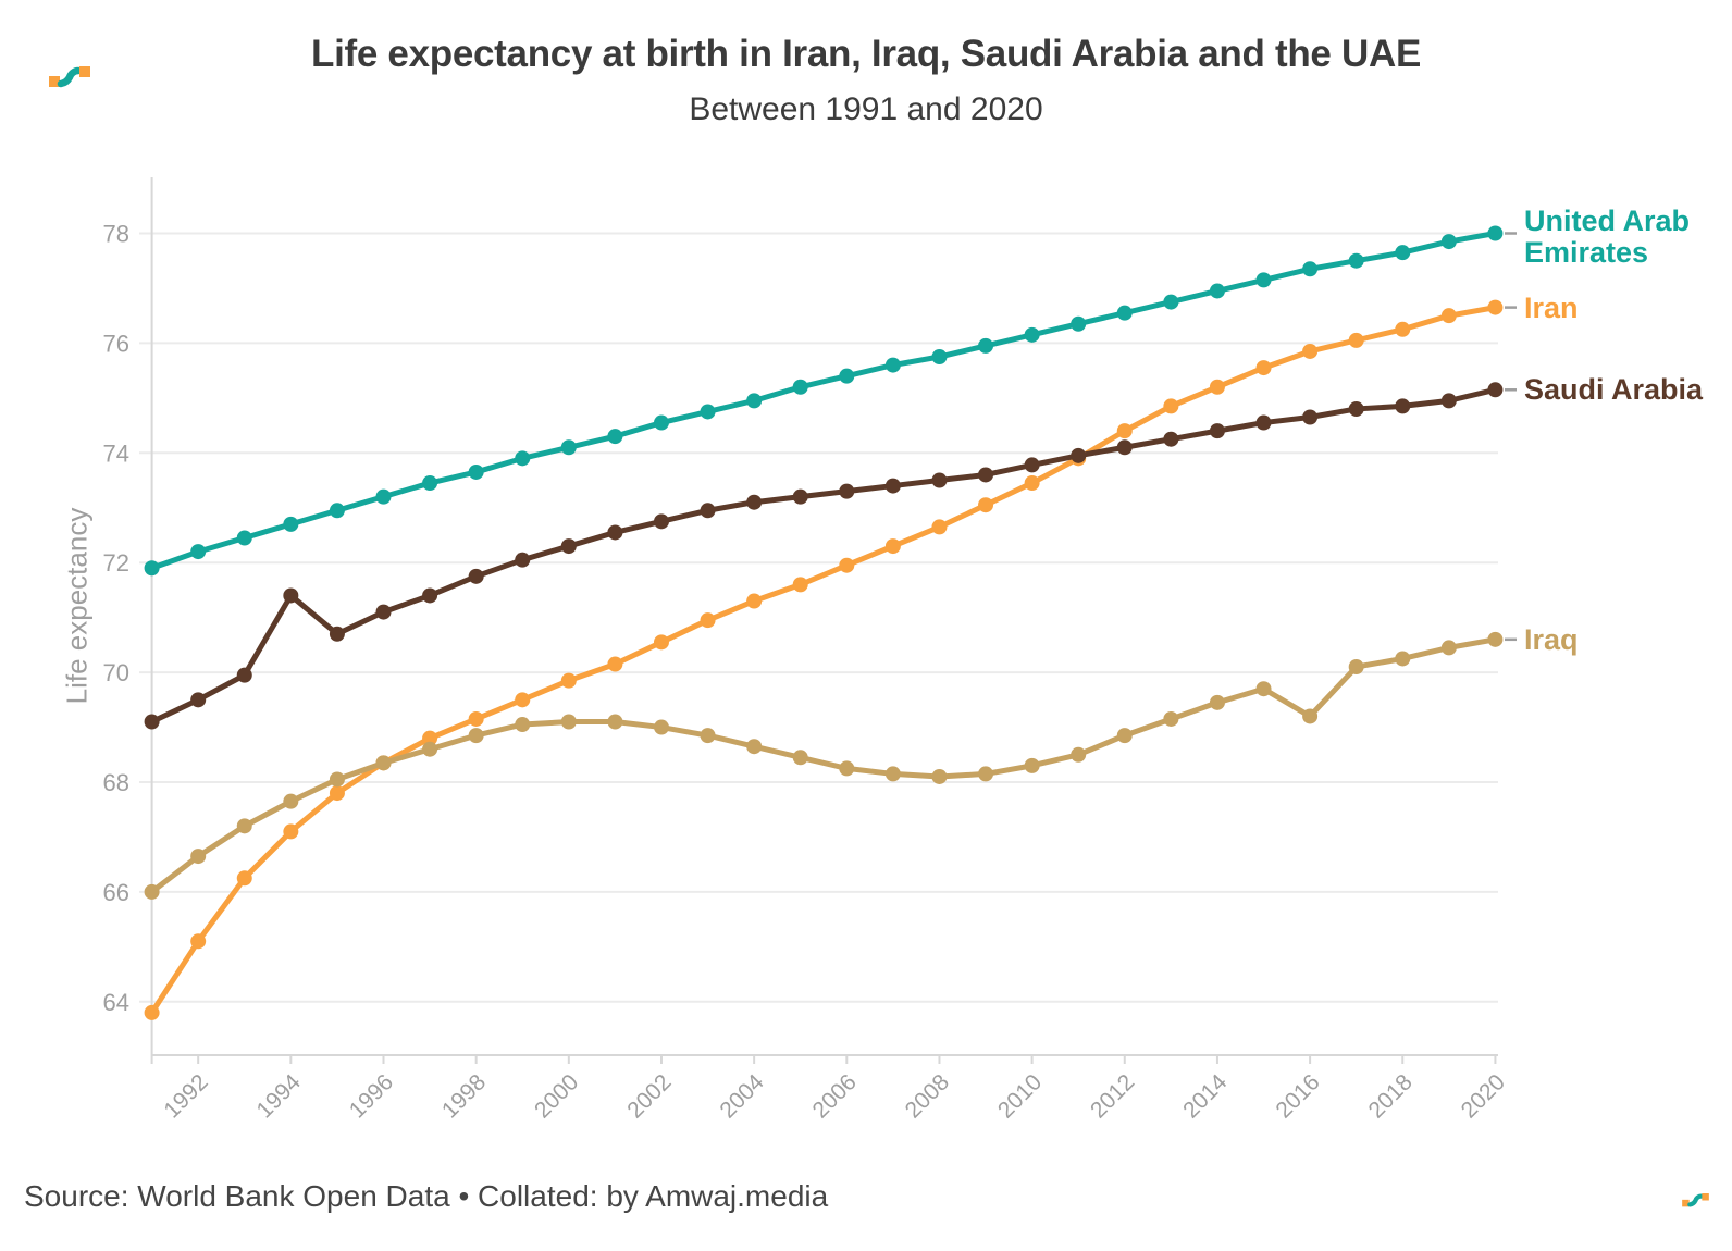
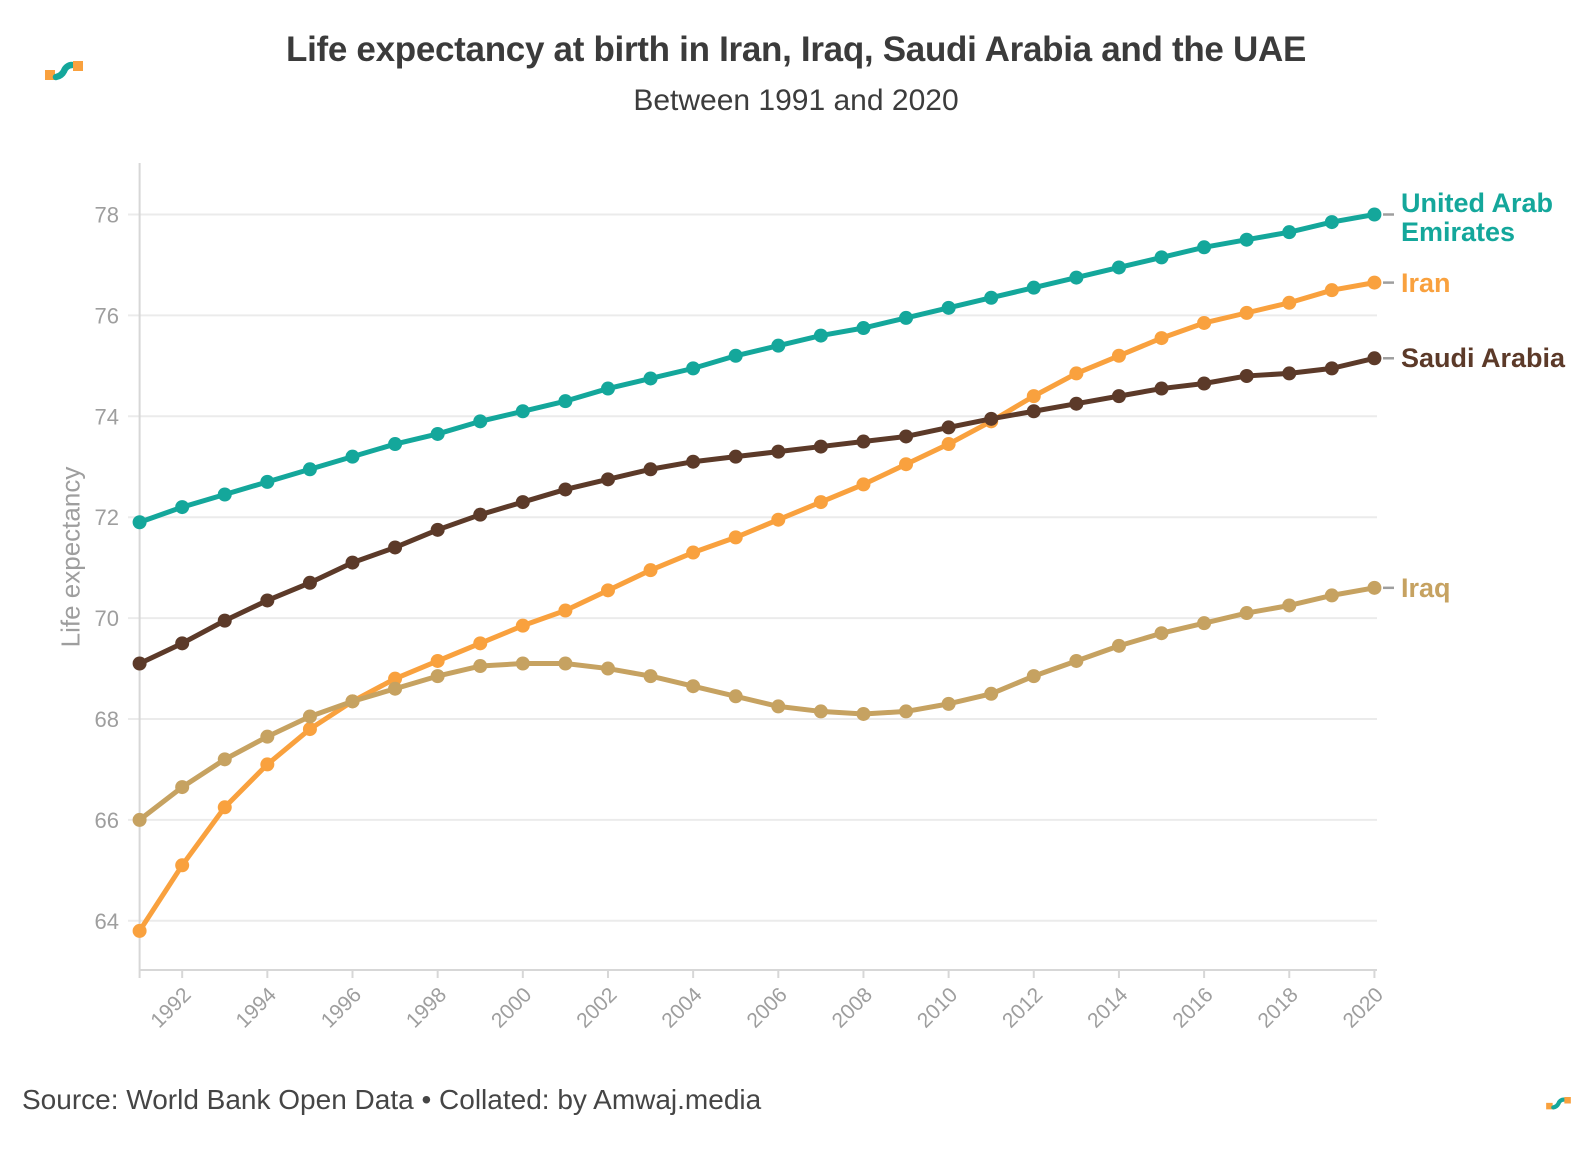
Saudi Arabia/1994: 71.4 -> 70.3
Iraq/2016: 69.2 -> 69.9
